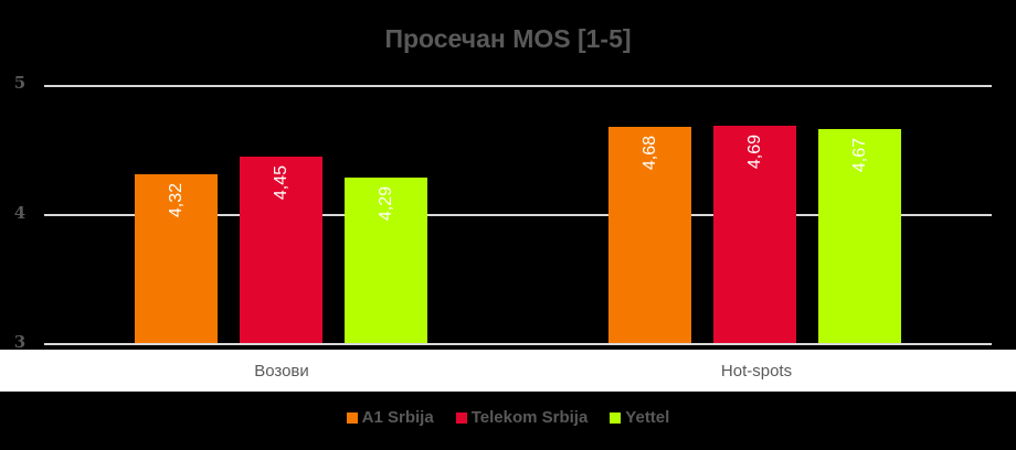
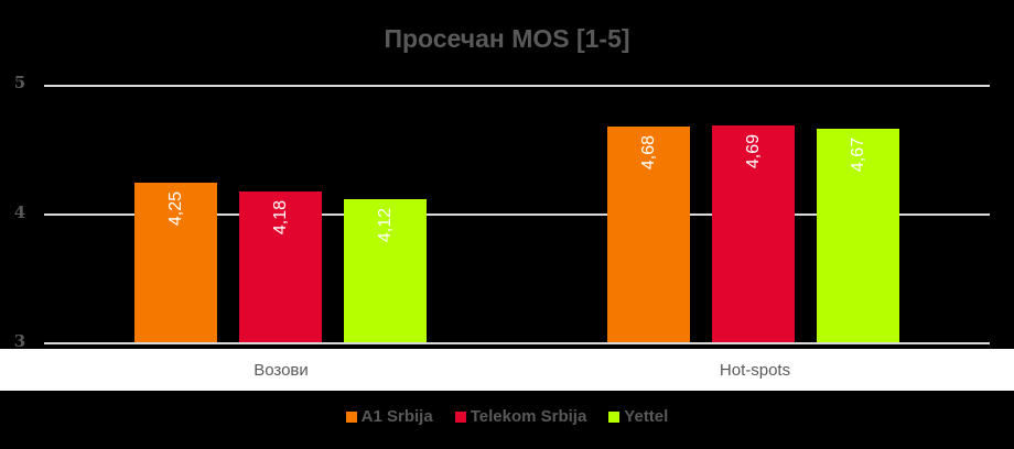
A1 Srbija/Возови: 4,32 -> 4,25
Telekom Srbija/Возови: 4,45 -> 4,18
Yettel/Возови: 4,29 -> 4,12
